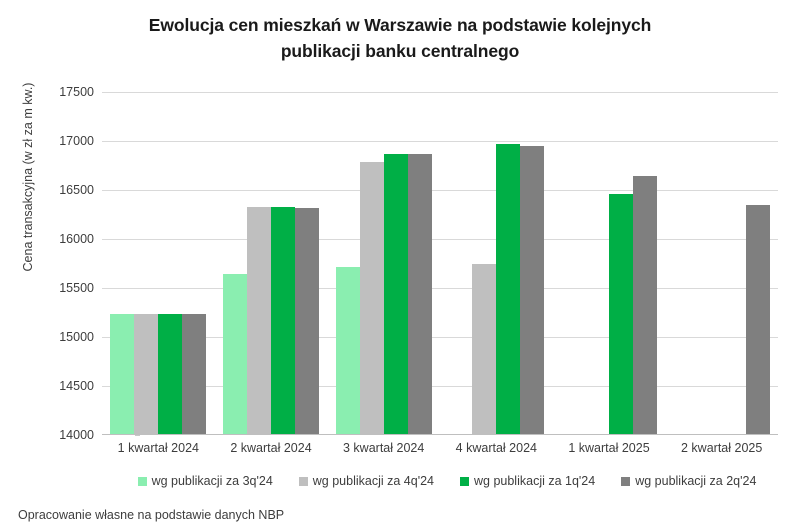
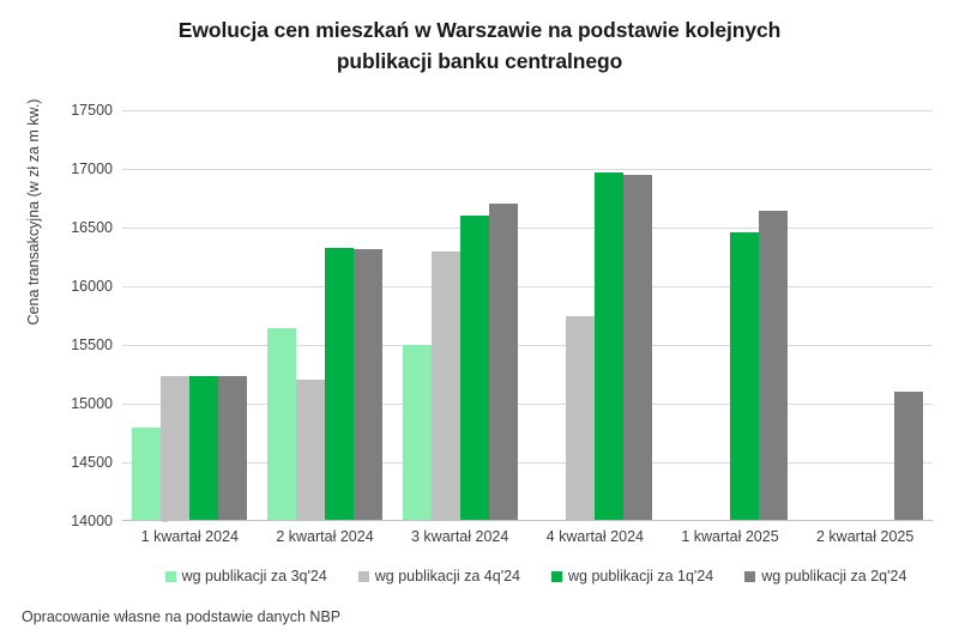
wg publikacji za 3q'24/1 kwartał 2024: 15200 -> 14800
wg publikacji za 4q'24/2 kwartał 2024: 16300 -> 15200
wg publikacji za 3q'24/3 kwartał 2024: 15700 -> 15500
wg publikacji za 4q'24/3 kwartał 2024: 16800 -> 16300
wg publikacji za 1q'24/3 kwartał 2024: 16900 -> 16600
wg publikacji za 2q'24/3 kwartał 2024: 16900 -> 16700
wg publikacji za 2q'24/2 kwartał 2025: 16400 -> 15100
